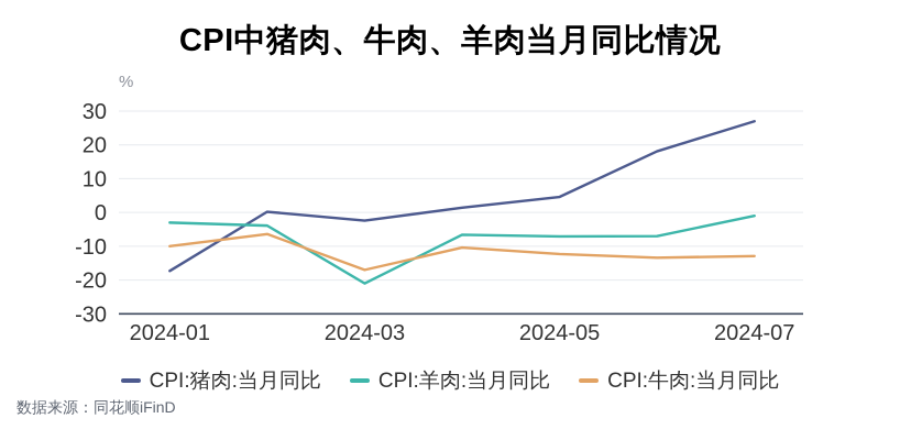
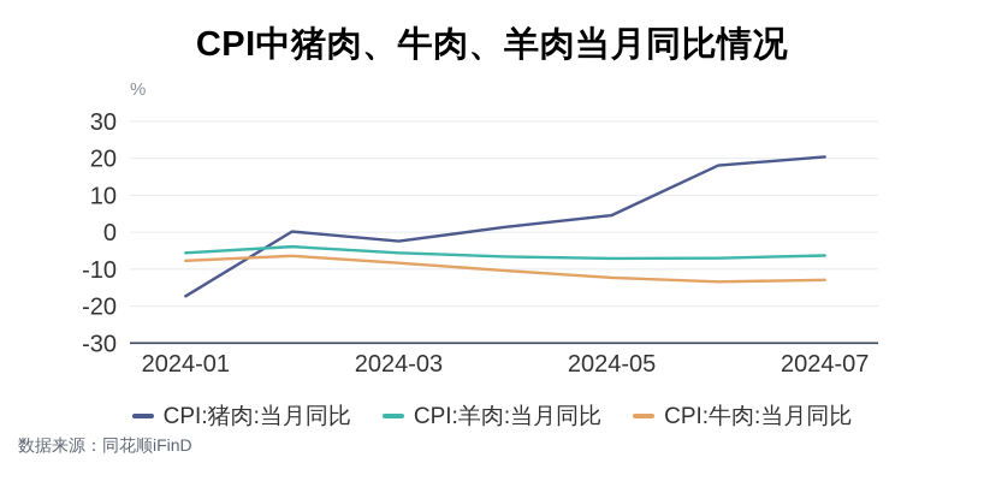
CPI:羊肉:当月同比/2024-01: -3 -> -6
CPI:牛肉:当月同比/2024-01: -10 -> -8
CPI:羊肉:当月同比/2024-03: -21 -> -6
CPI:牛肉:当月同比/2024-03: -17 -> -8
CPI:猪肉:当月同比/2024-07: 27 -> 20
CPI:羊肉:当月同比/2024-07: -1 -> -6
